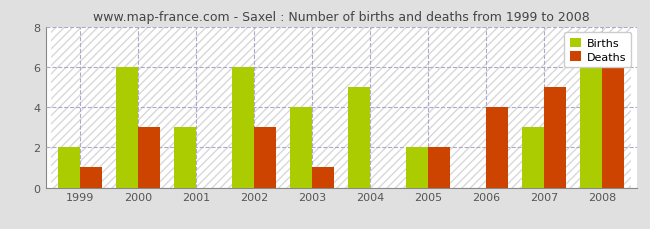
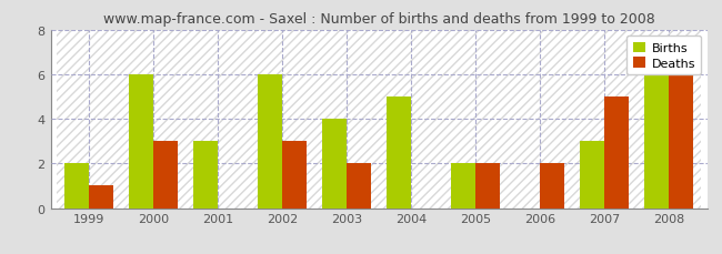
Deaths/2003: 1 -> 2
Deaths/2006: 4 -> 2
